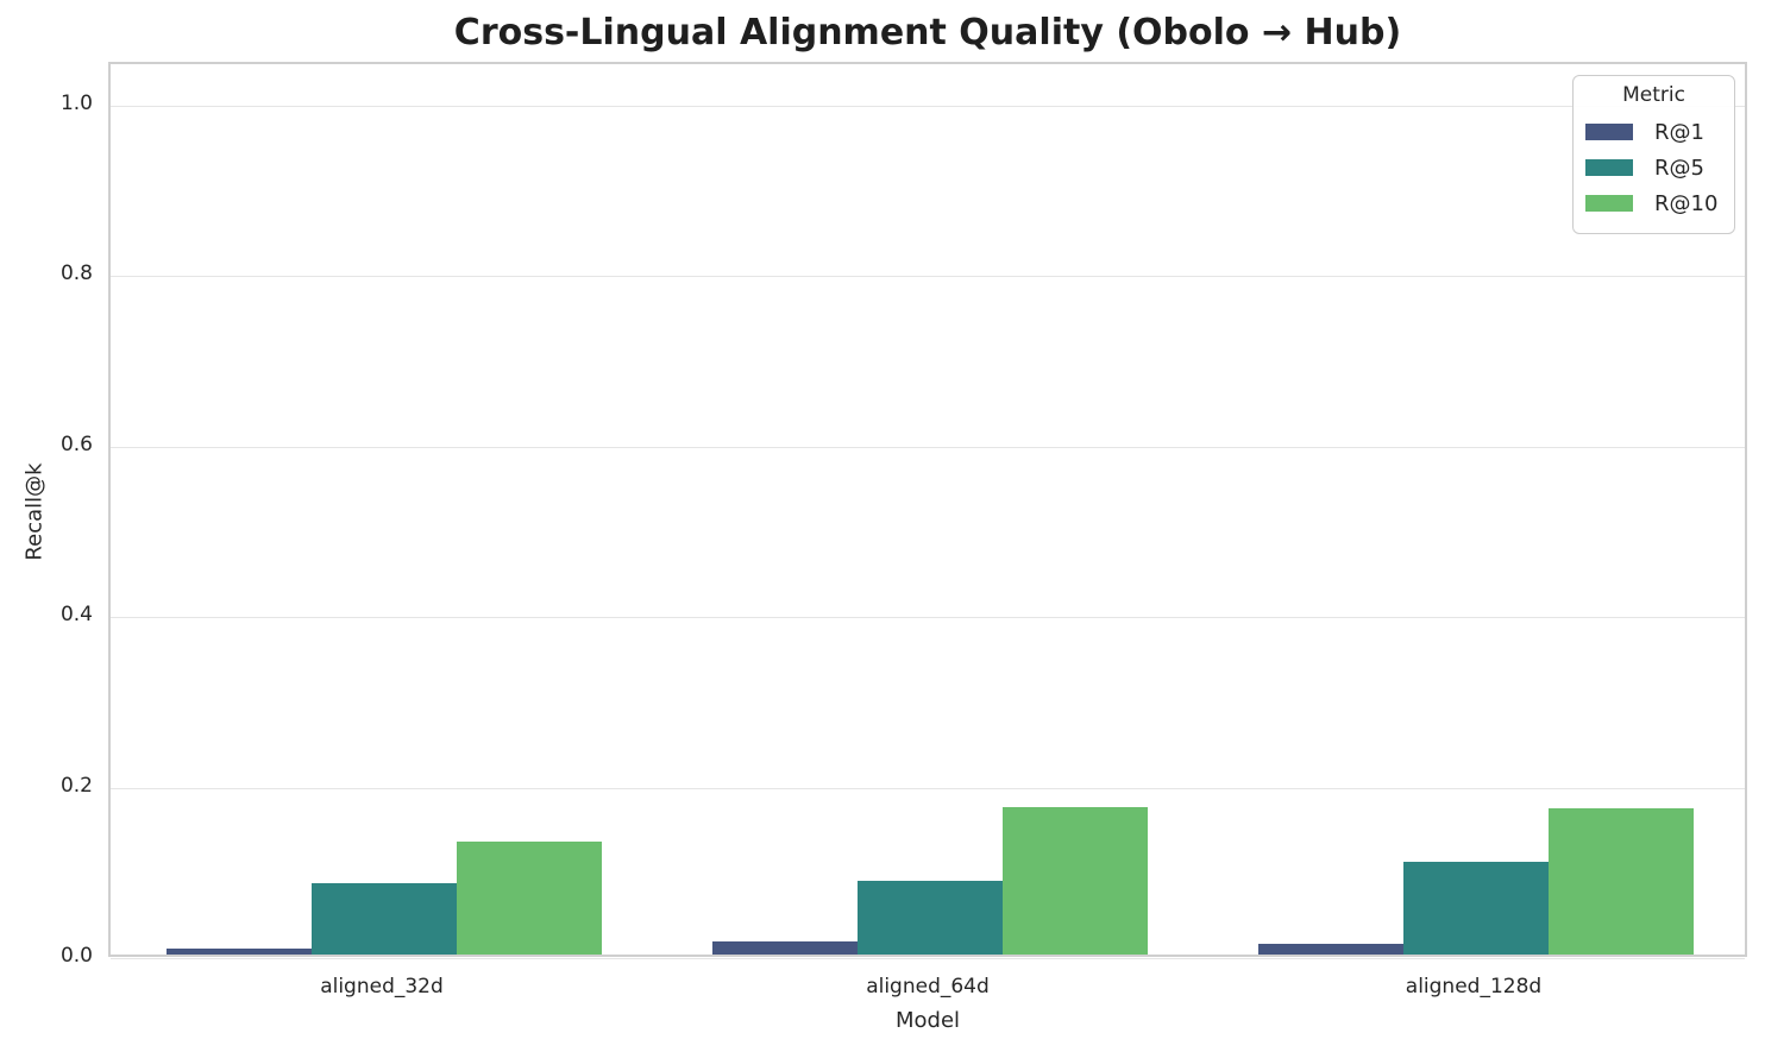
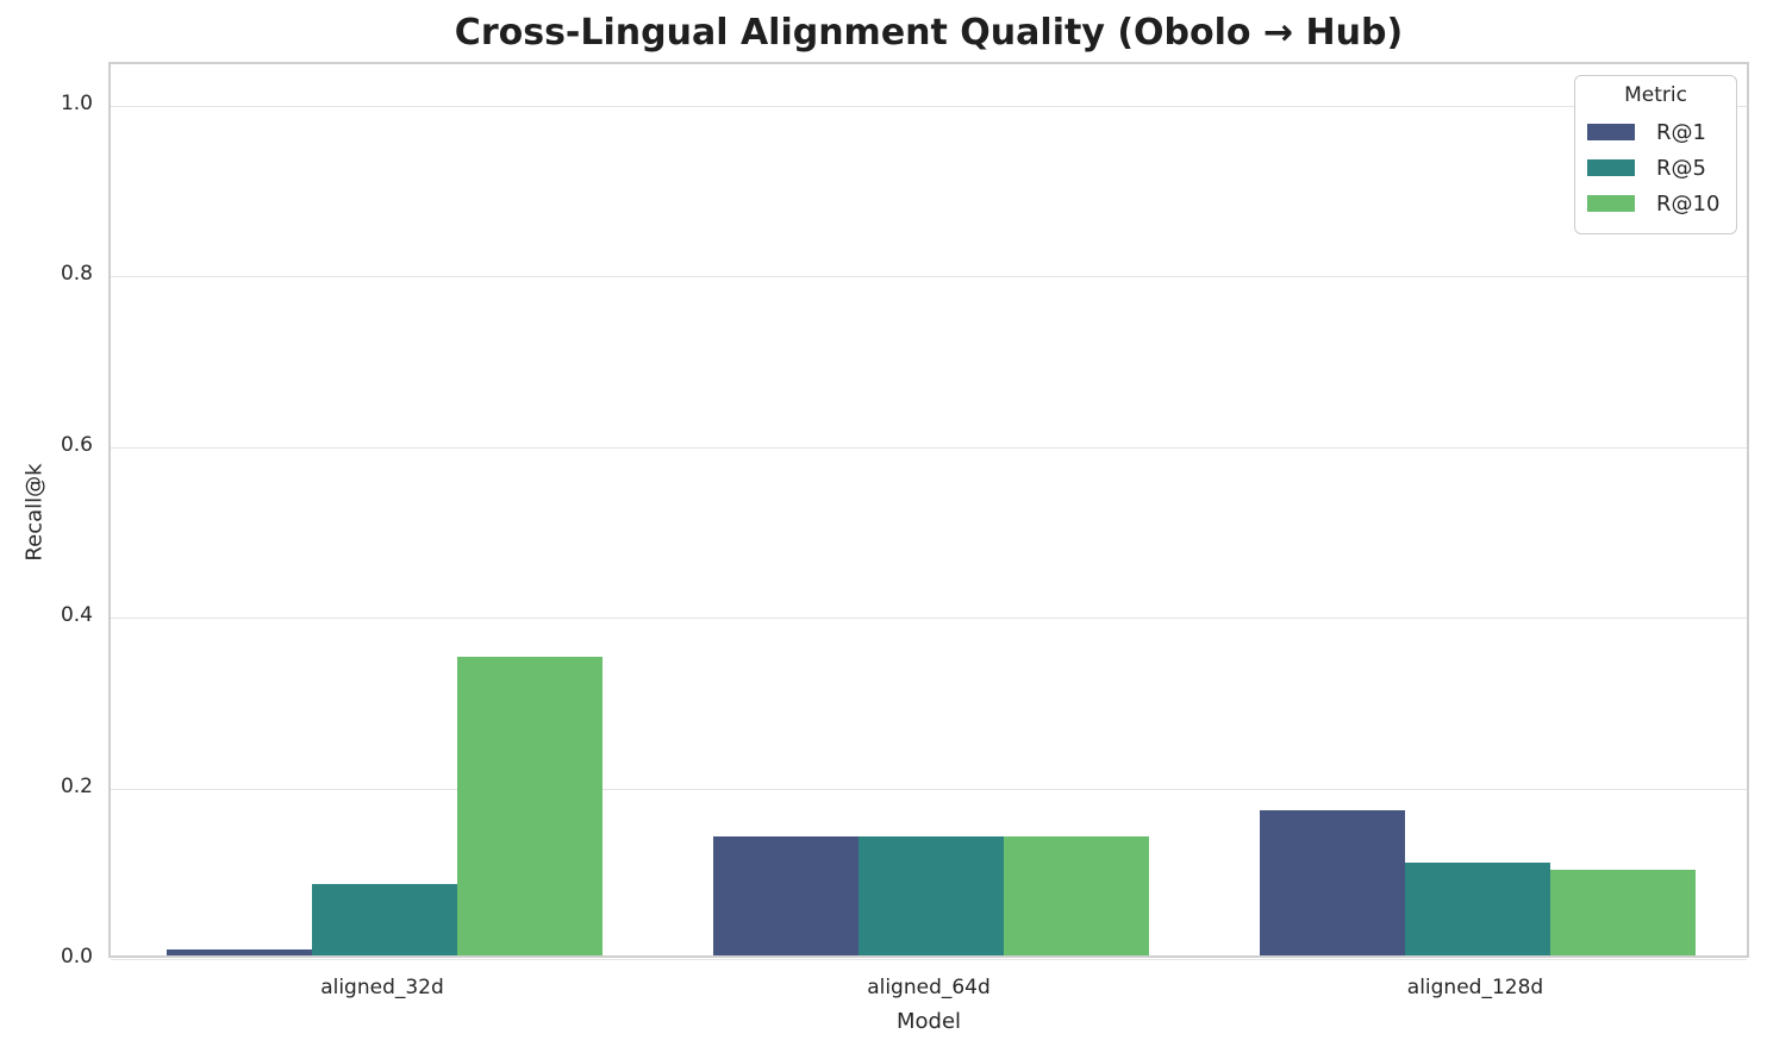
R@10/aligned_32d: 0.13 -> 0.35
R@1/aligned_64d: 0.01 -> 0.14
R@5/aligned_64d: 0.09 -> 0.14
R@10/aligned_64d: 0.17 -> 0.14
R@1/aligned_128d: 0.01 -> 0.17
R@10/aligned_128d: 0.17 -> 0.10
